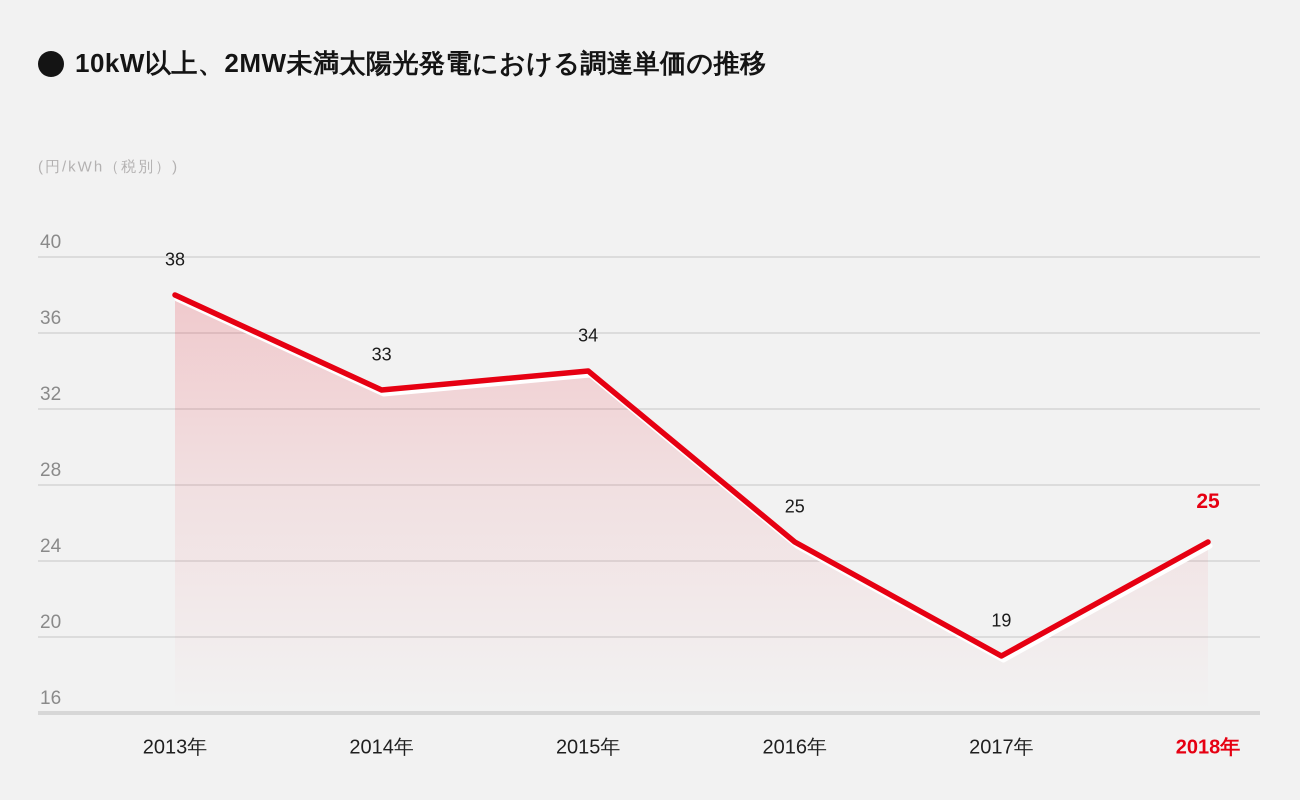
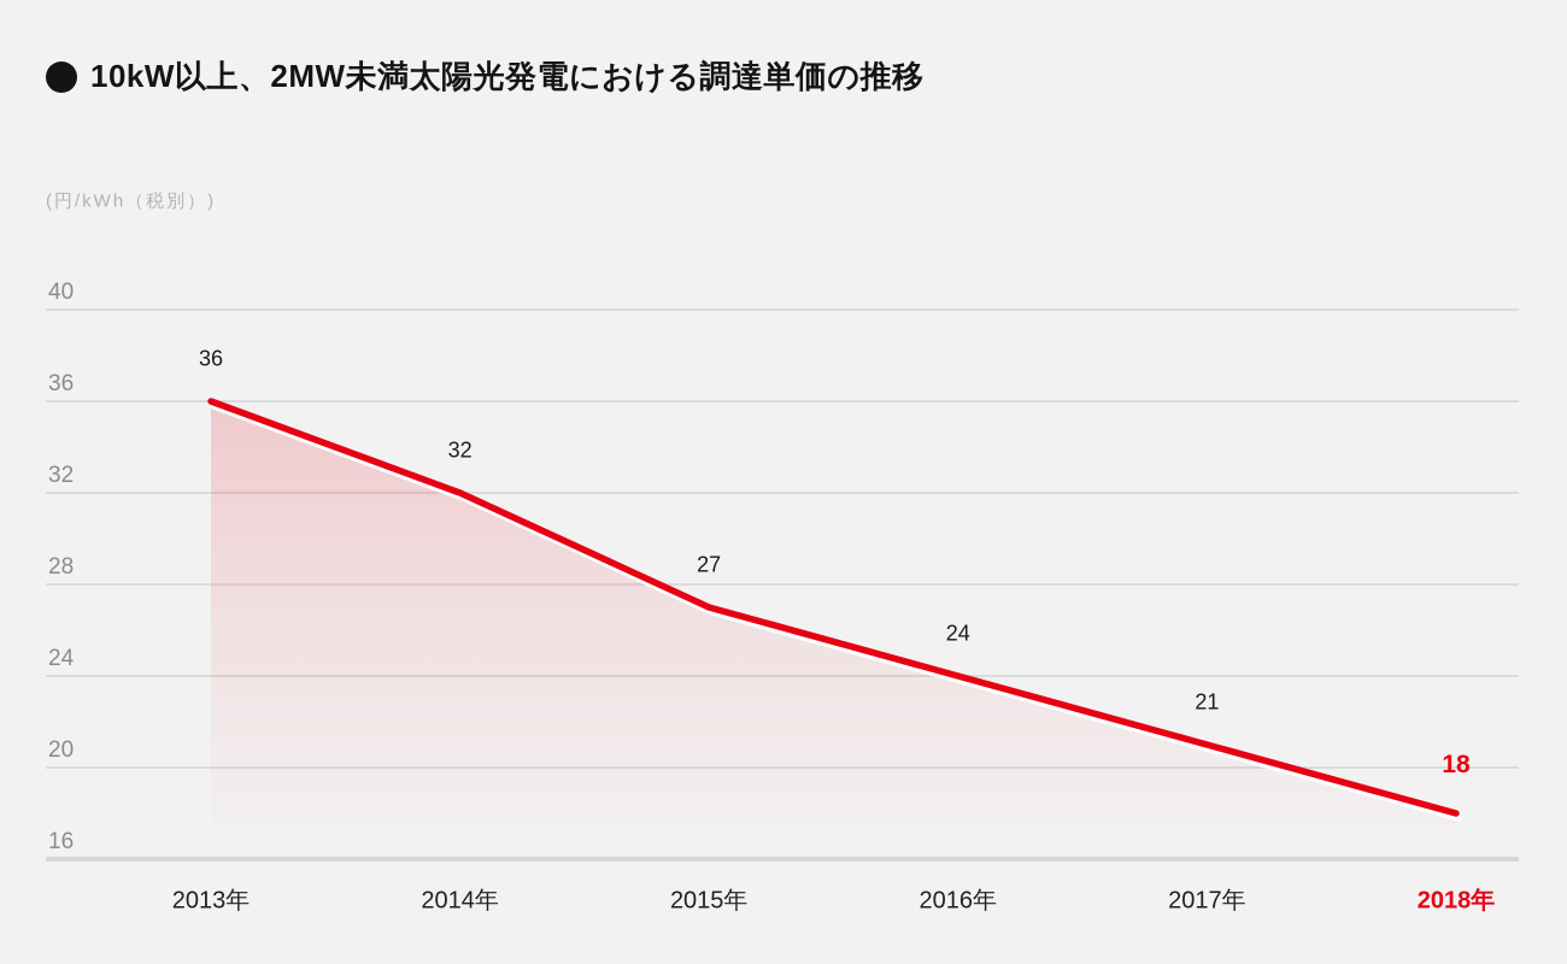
2013年: 38 -> 36
2014年: 33 -> 32
2015年: 34 -> 27
2016年: 25 -> 24
2017年: 19 -> 21
2018年: 25 -> 18
